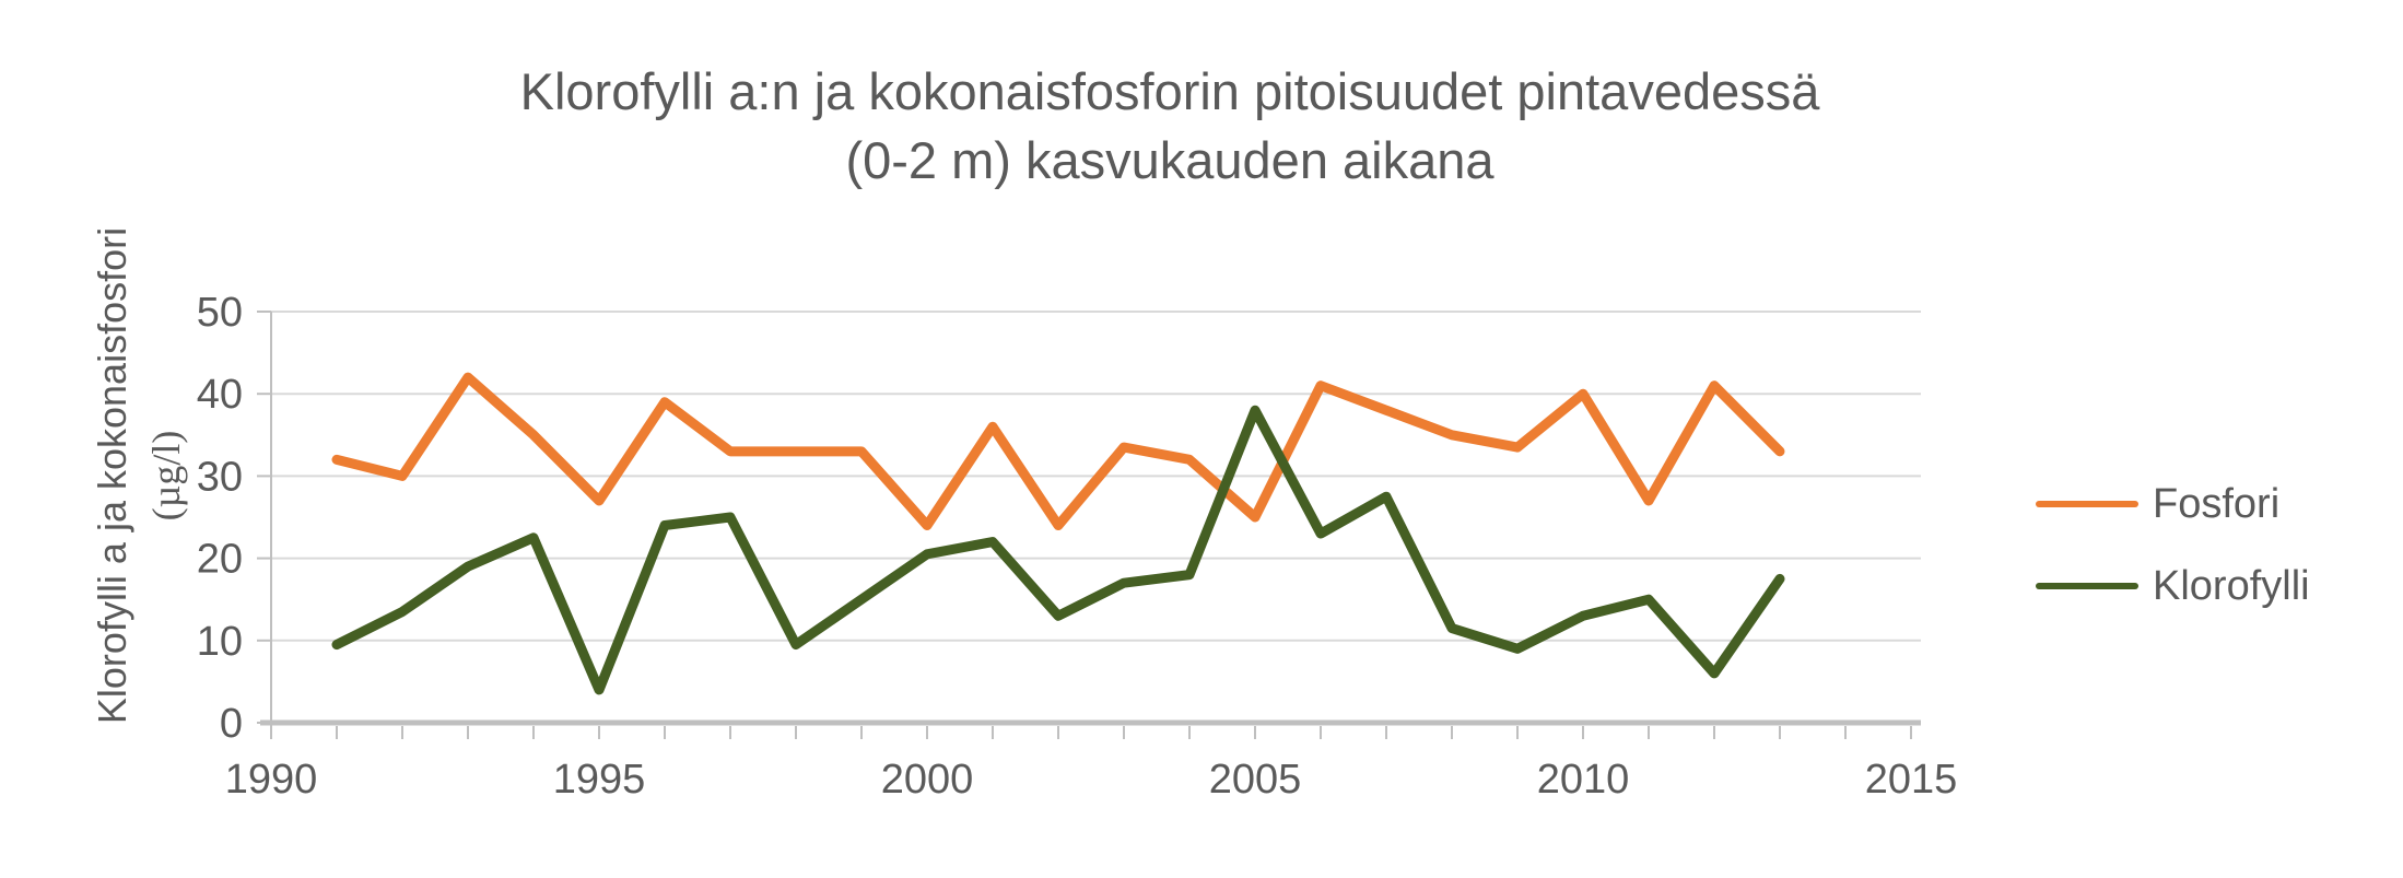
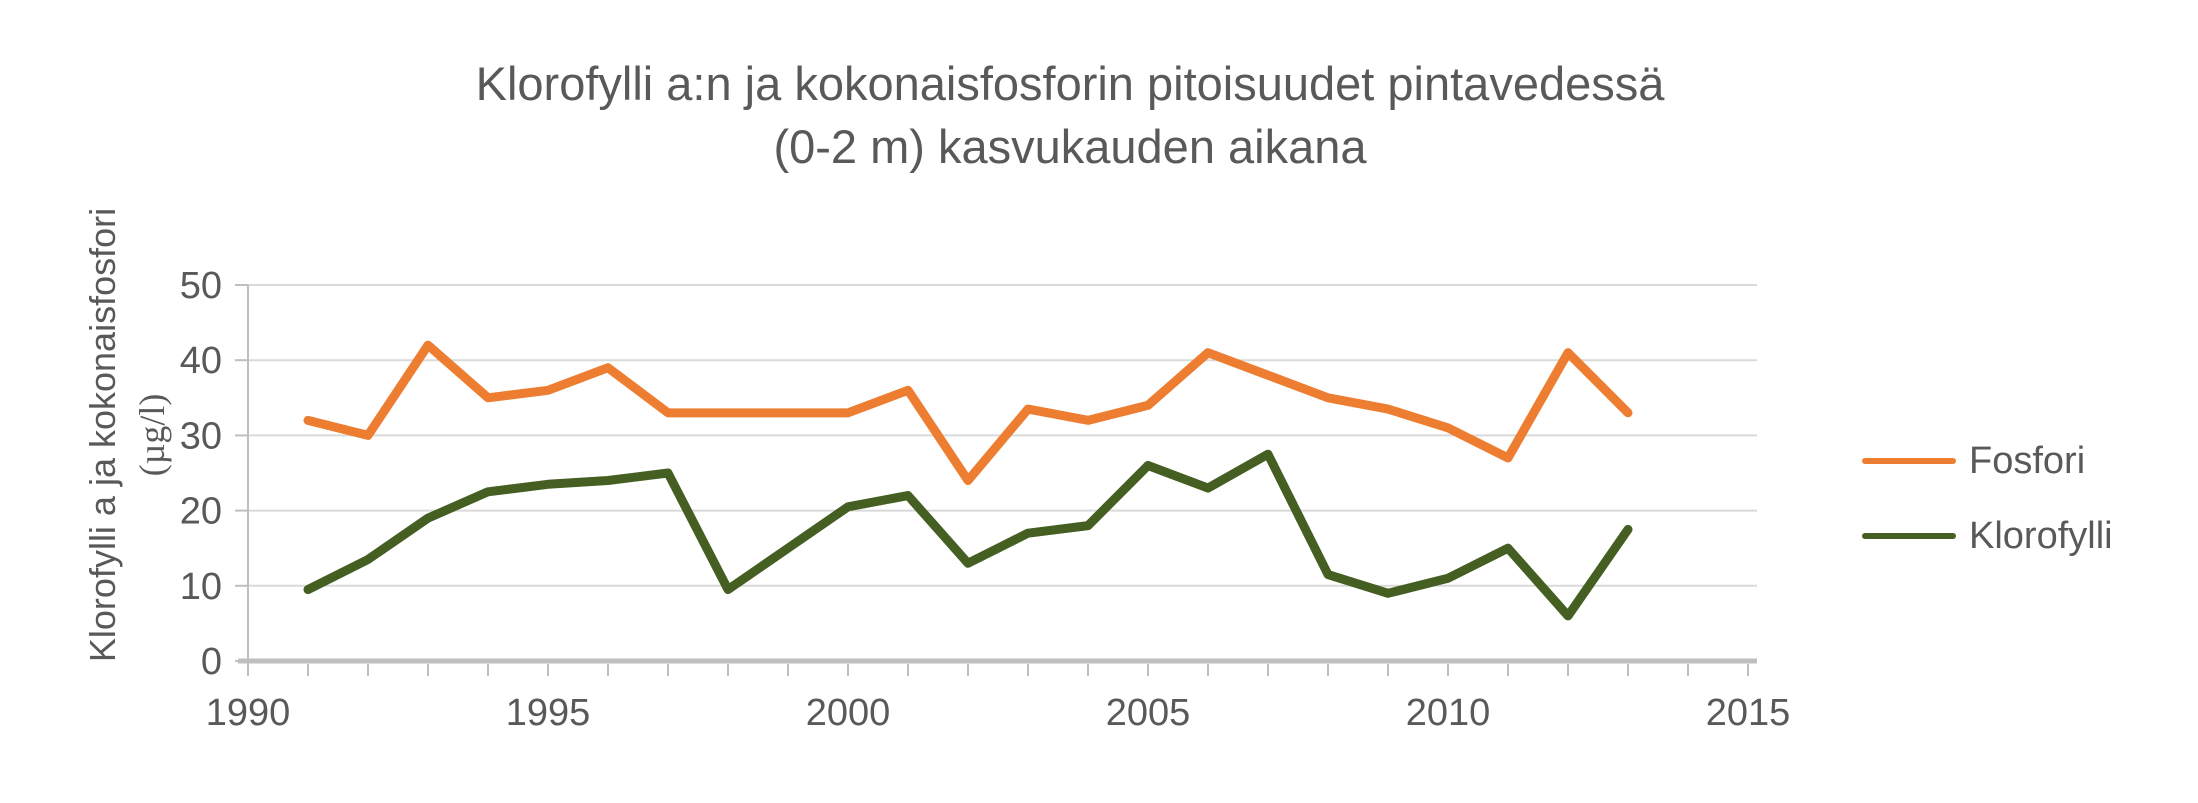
Fosfori/1995: 27 -> 36
Klorofylli/1995: 4 -> 24
Fosfori/2000: 24 -> 33
Fosfori/2005: 25 -> 34
Klorofylli/2005: 38 -> 26
Fosfori/2010: 40 -> 31
Klorofylli/2010: 13 -> 11
